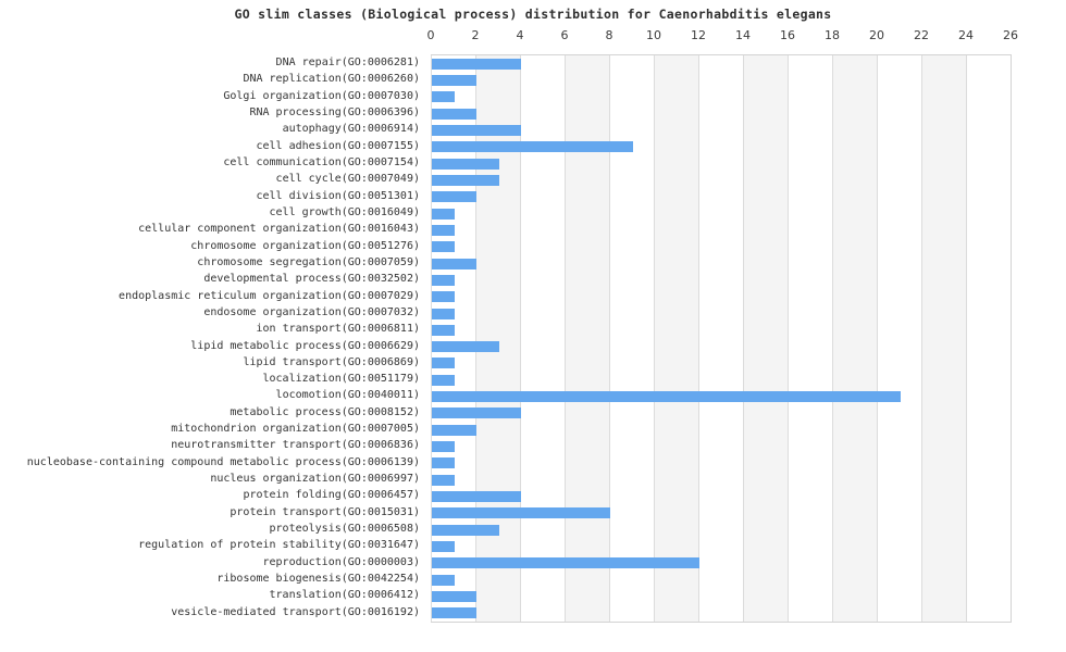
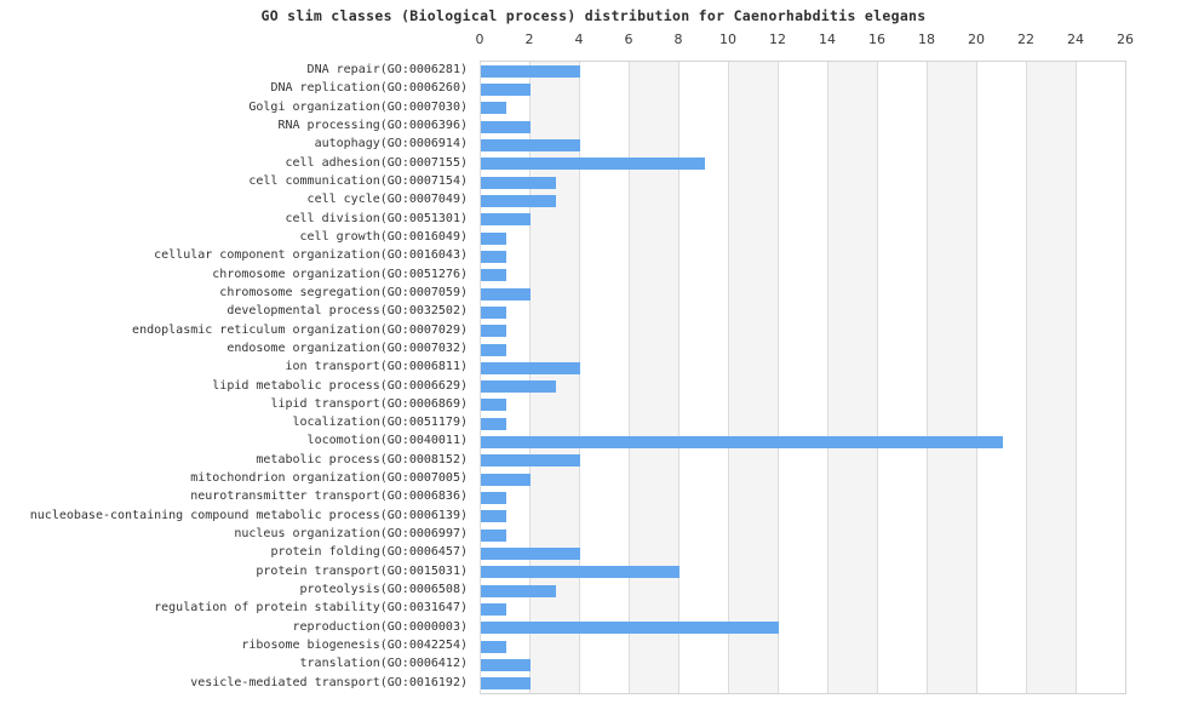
ion transport(GO:0006811): 1 -> 4
